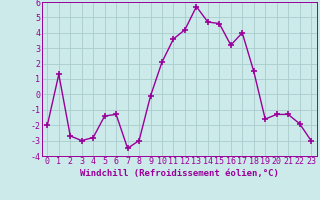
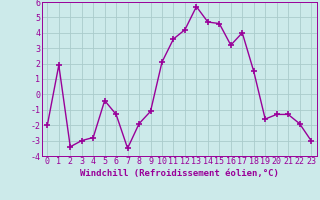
1: 1.3 -> 1.9
2: -2.7 -> -3.4
5: -1.4 -> -0.4
8: -3.0 -> -1.9
9: -0.1 -> -1.1
